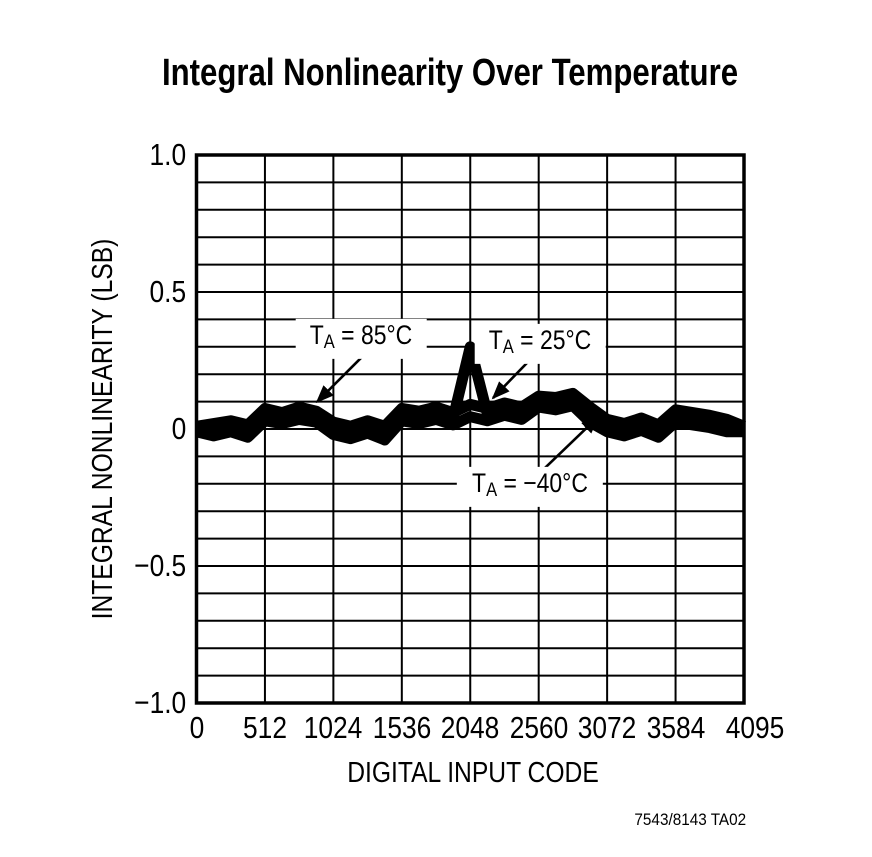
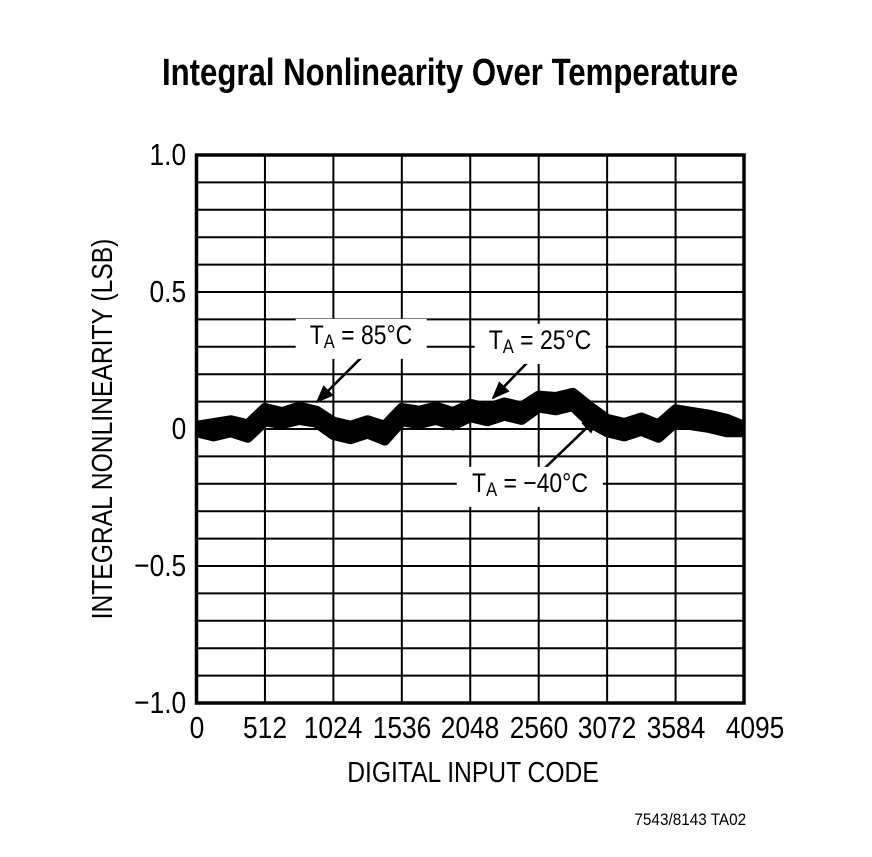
TA = 25°C/2048: 0.30 -> 0.07
